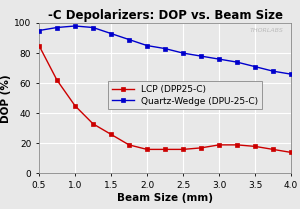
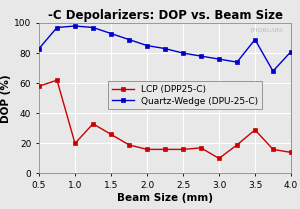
LCP (DPP25-C)/0.5: 85 -> 58
Quartz-Wedge (DPU-25-C)/0.5: 95 -> 83
LCP (DPP25-C)/1.0: 45 -> 20
LCP (DPP25-C)/3.0: 19 -> 10
LCP (DPP25-C)/3.5: 18 -> 29
Quartz-Wedge (DPU-25-C)/3.5: 71 -> 89
Quartz-Wedge (DPU-25-C)/4.0: 66 -> 81
